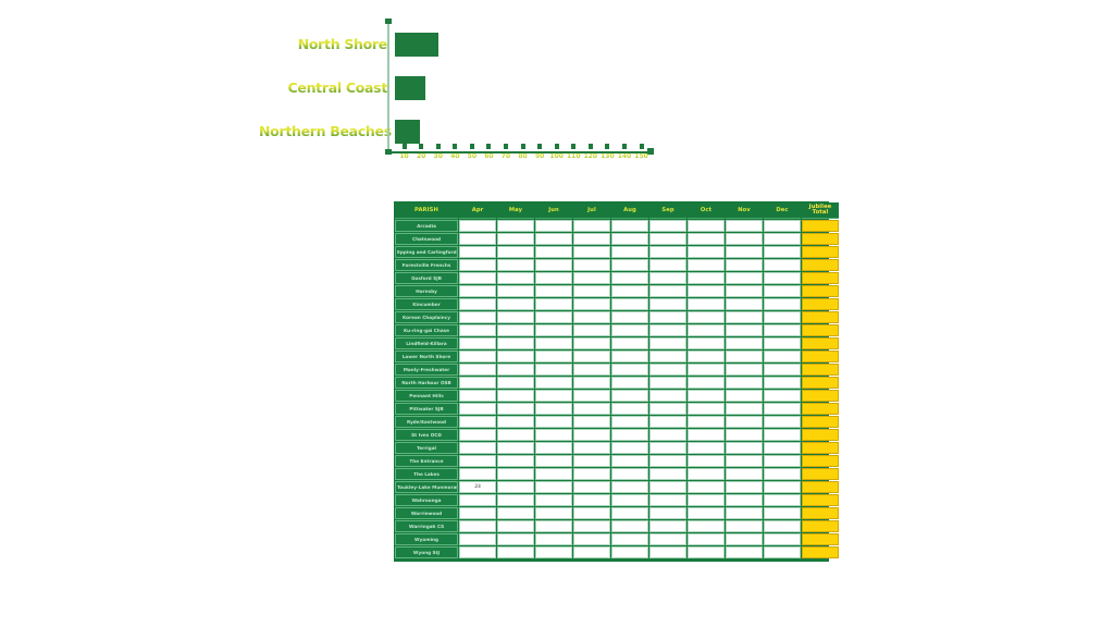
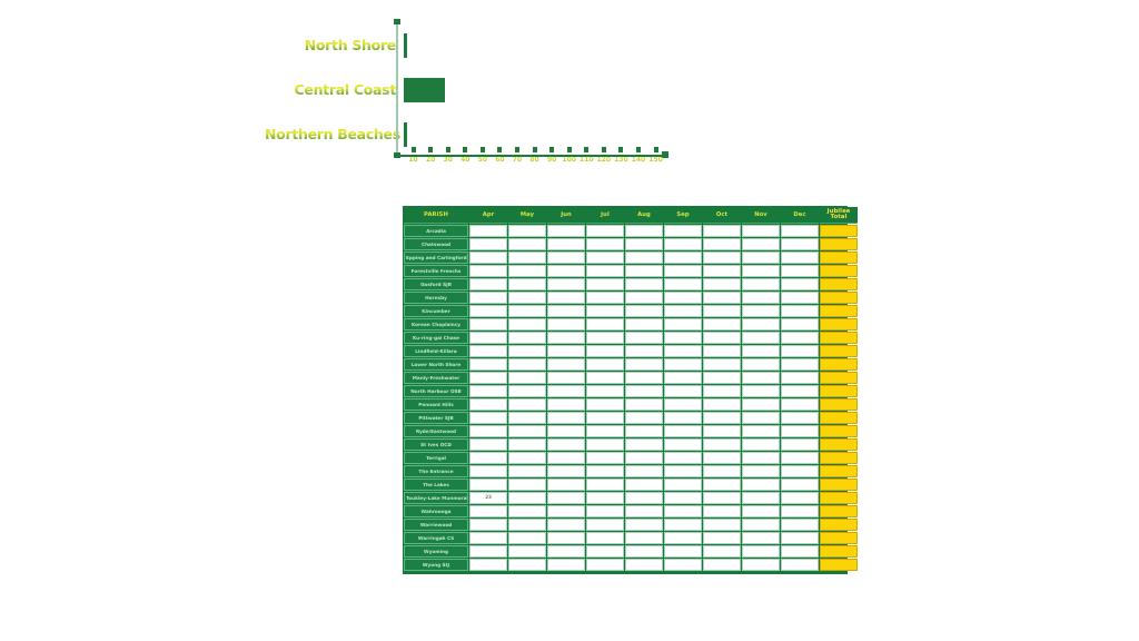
North Shore: 26 -> 1
Central Coast: 18 -> 24
Northern Beaches: 15 -> 1
